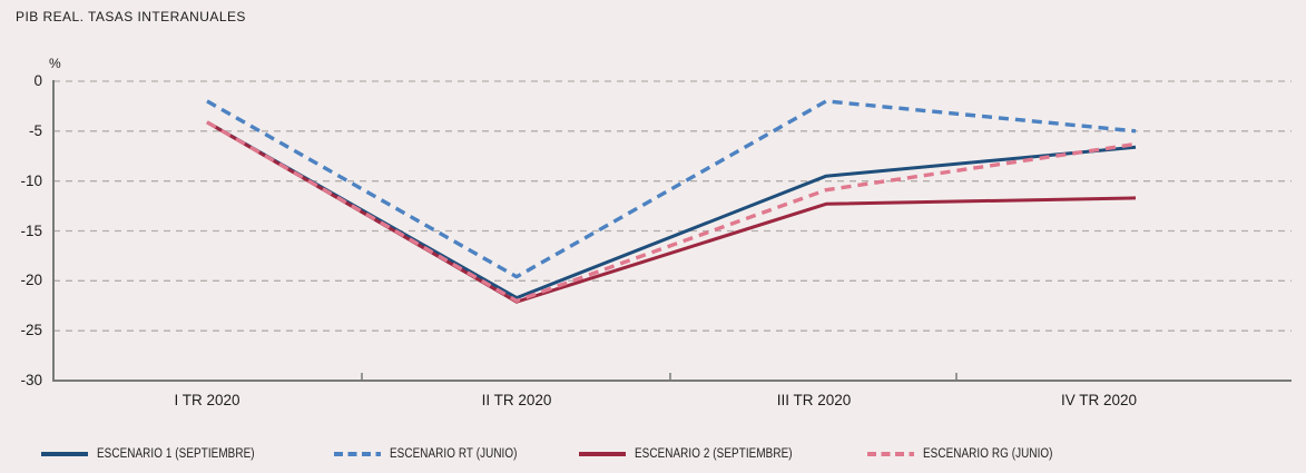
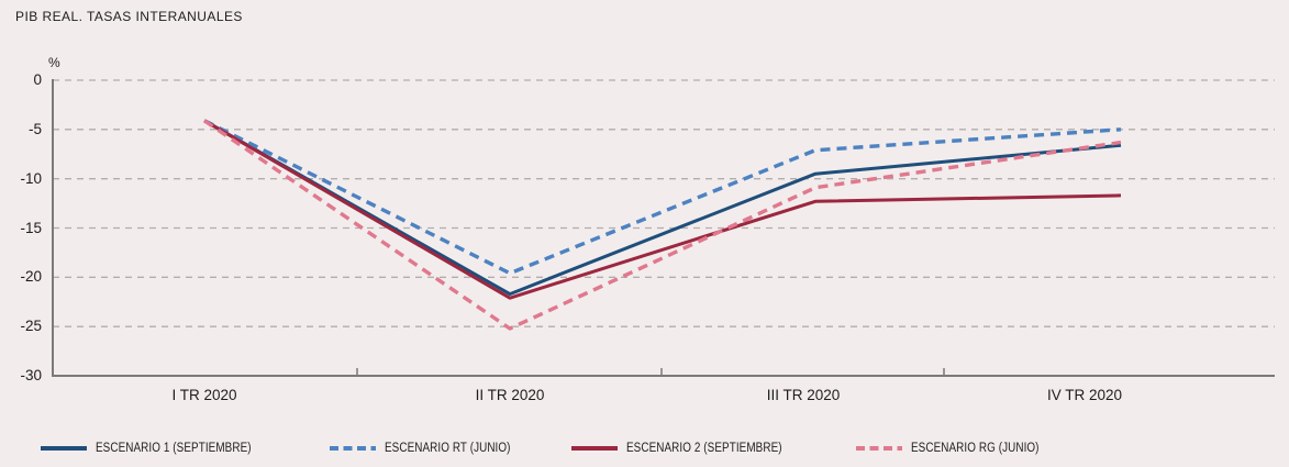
ESCENARIO RT (JUNIO)/I TR 2020: -2 -> -4
ESCENARIO RG (JUNIO)/II TR 2020: -22 -> -25
ESCENARIO RT (JUNIO)/III TR 2020: -2 -> -7
